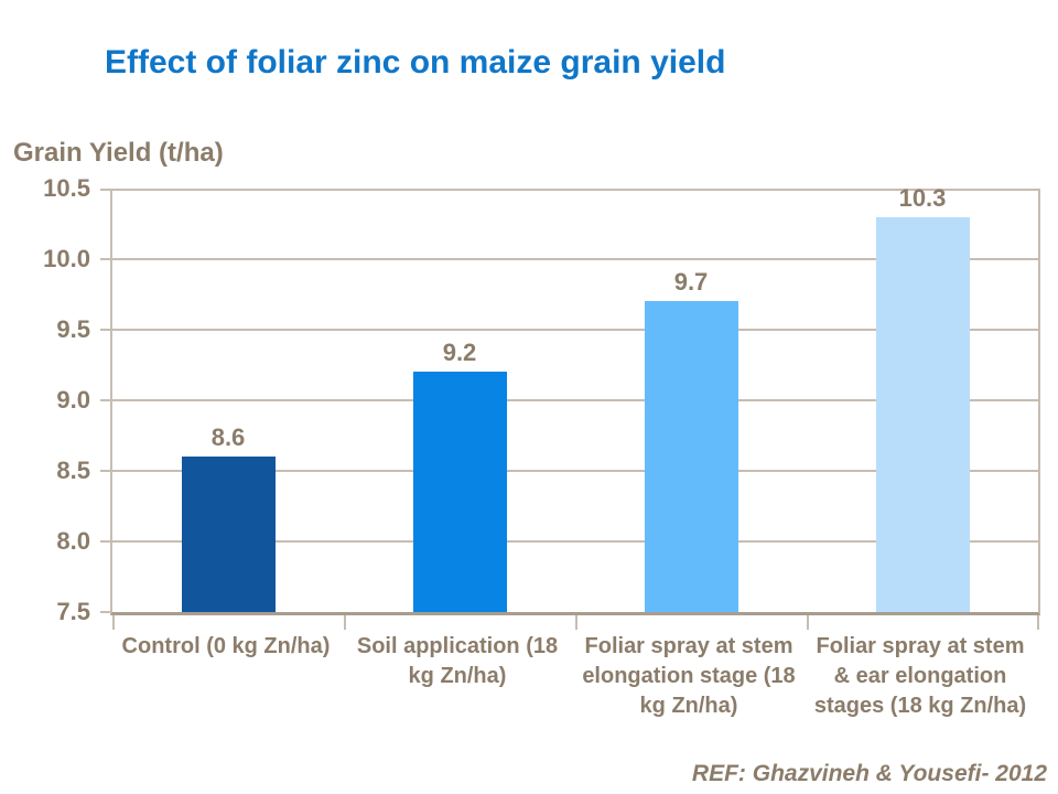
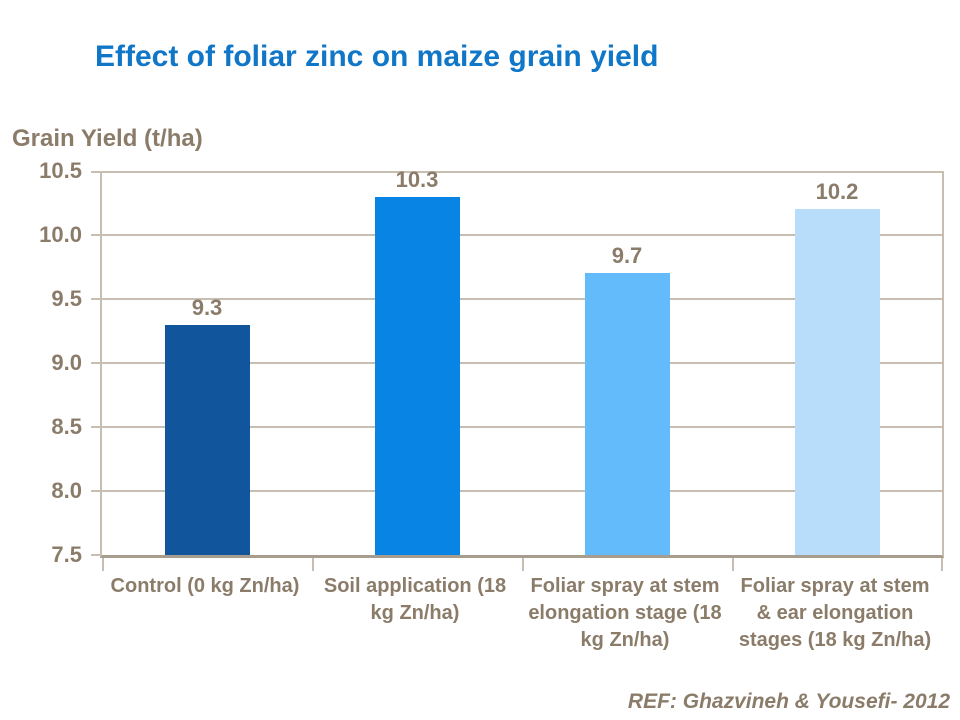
Control (0 kg Zn/ha): 8.6 -> 9.3
Soil application (18 kg Zn/ha): 9.2 -> 10.3
Foliar spray at stem & ear elongation stages (18 kg Zn/ha): 10.3 -> 10.2
